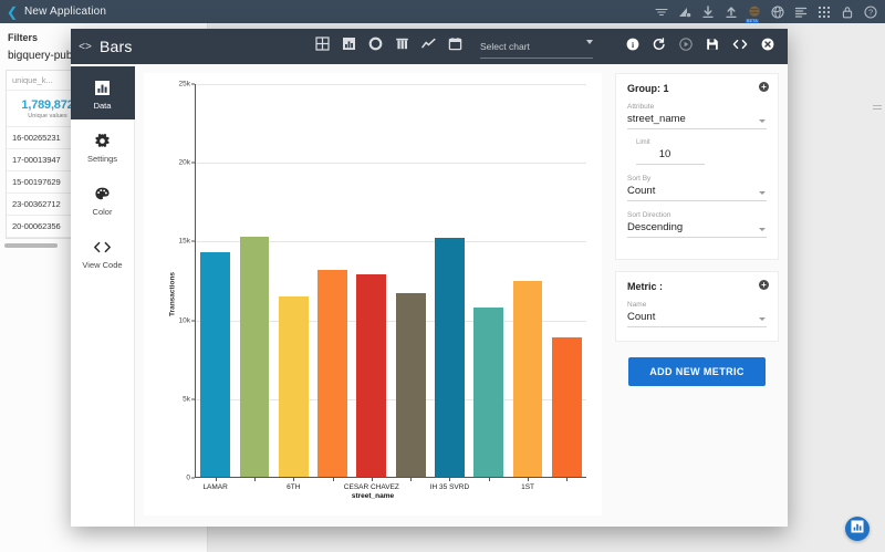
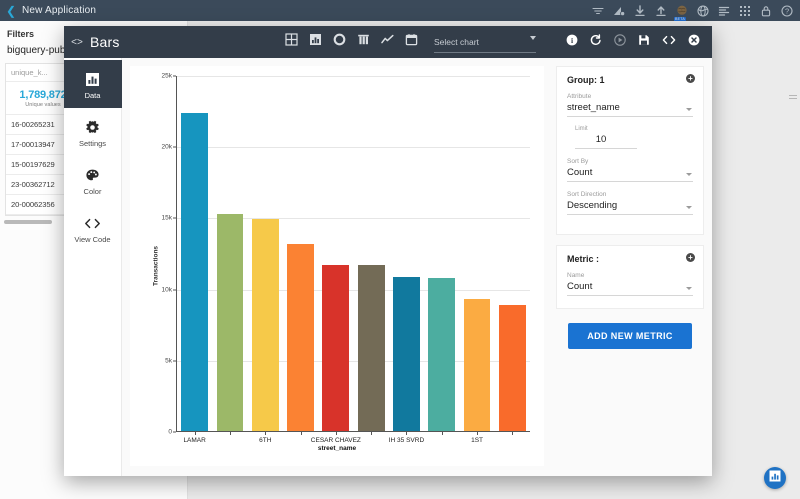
LAMAR: 14.3k -> 22.4k
6TH: 11.5k -> 14.9k
CESAR CHAVEZ: 12.9k -> 11.7k
IH 35 SVRD: 15.2k -> 10.8k
1ST: 12.5k -> 9.3k
